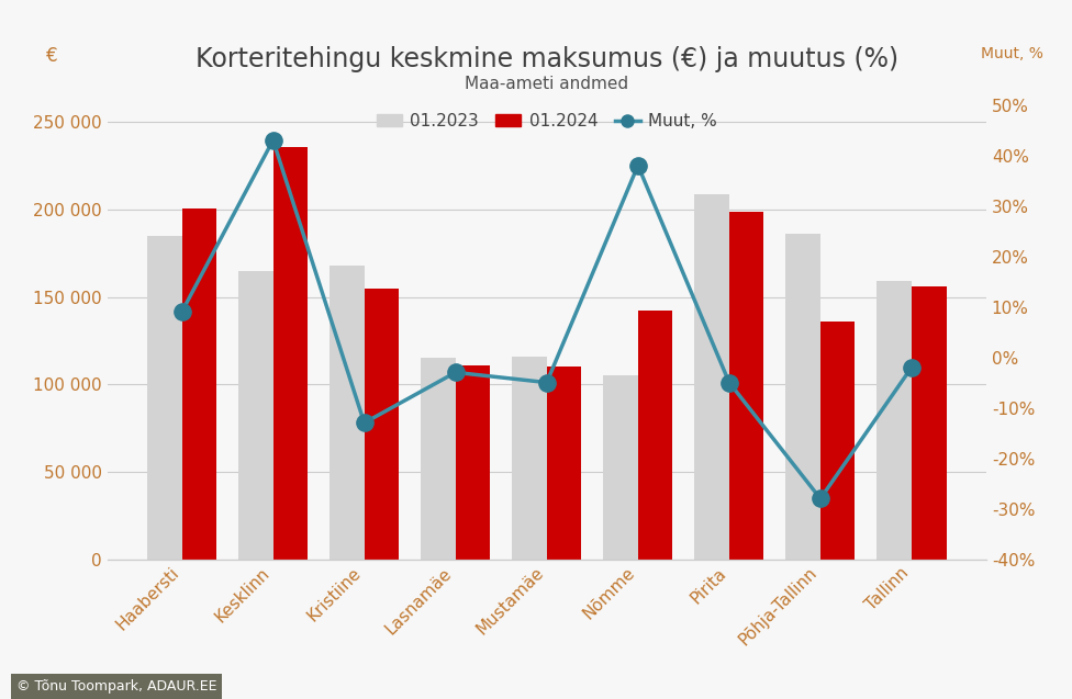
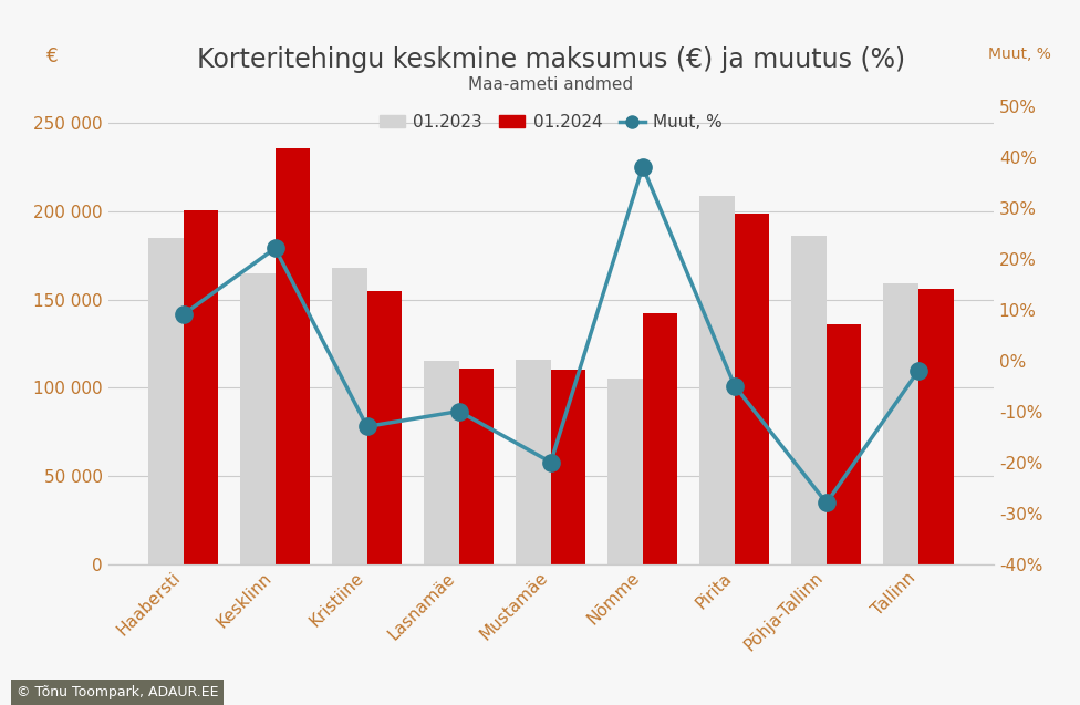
Muut, %/Kesklinn: 43% -> 22%
Muut, %/Lasnamäe: -3% -> -10%
Muut, %/Mustamäe: -5% -> -20%
